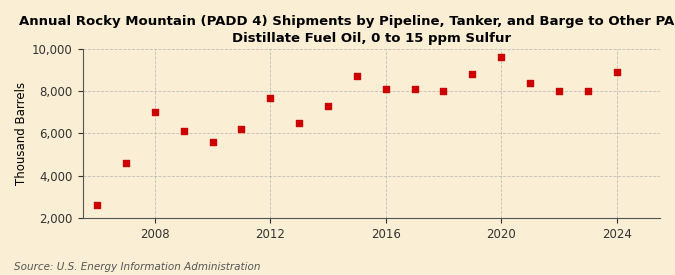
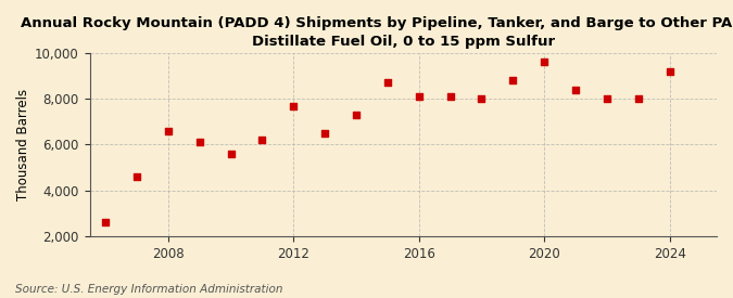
2008: 7,000 -> 6,600
2024: 8,900 -> 9,200
